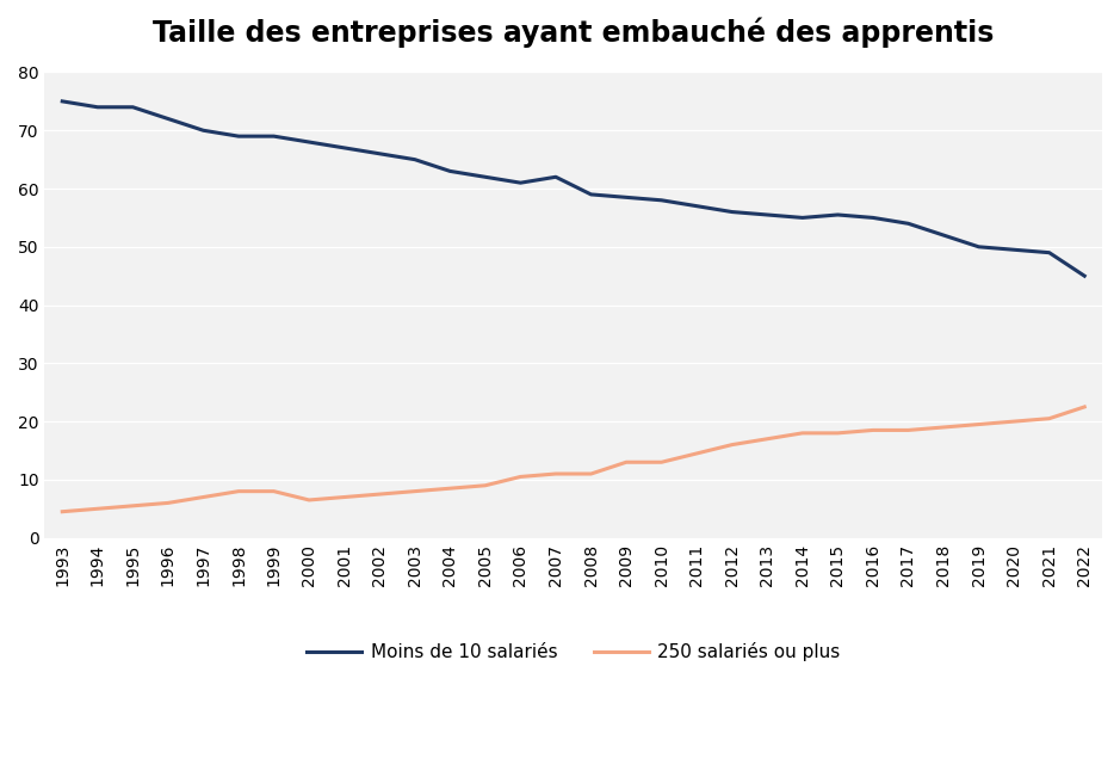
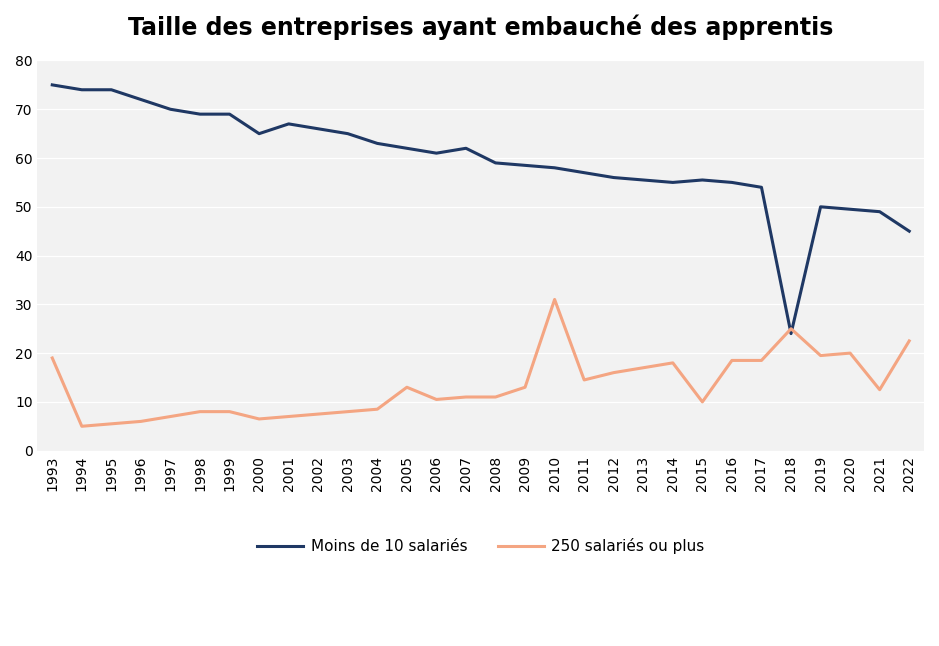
250 salariés ou plus/1993: 4.5 -> 19.0
Moins de 10 salariés/2000: 68.0 -> 65.0
250 salariés ou plus/2005: 9.0 -> 13.0
250 salariés ou plus/2010: 13.0 -> 31.0
250 salariés ou plus/2015: 18.0 -> 10.0
Moins de 10 salariés/2018: 52.0 -> 24.0
250 salariés ou plus/2018: 19.0 -> 25.0
250 salariés ou plus/2021: 20.5 -> 12.5
